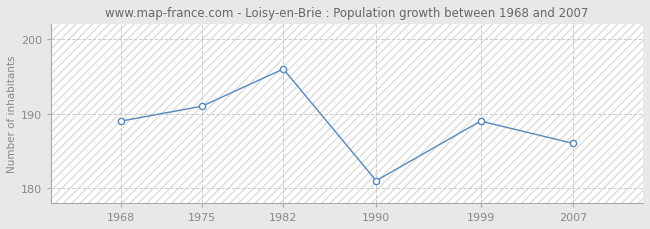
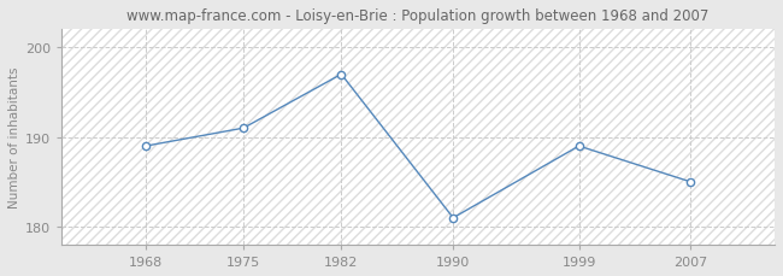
1982: 196 -> 197
2007: 186 -> 185
